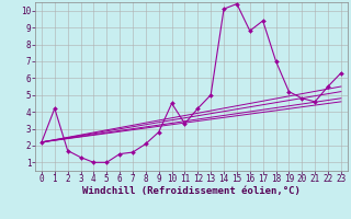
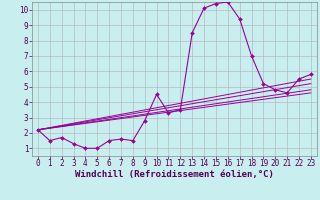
1: 4.2 -> 1.5
8: 2.1 -> 1.5
12: 4.2 -> 3.5
13: 5.0 -> 8.5
16: 8.8 -> 10.5
23: 6.3 -> 5.8
